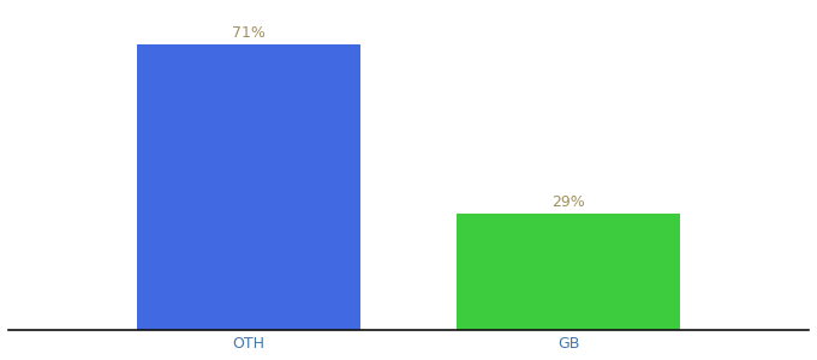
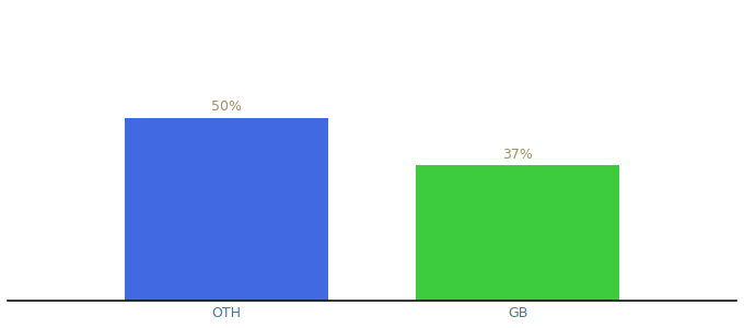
OTH: 71% -> 50%
GB: 29% -> 37%
